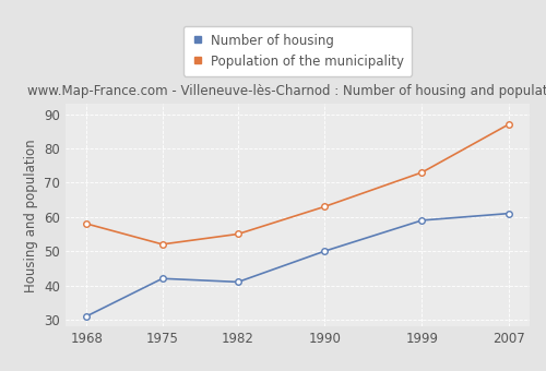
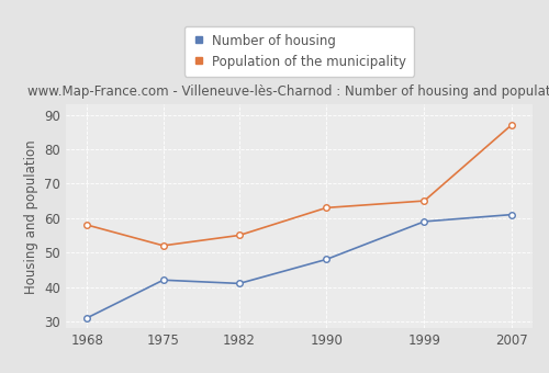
Number of housing/1990: 50 -> 48
Population of the municipality/1999: 73 -> 65
